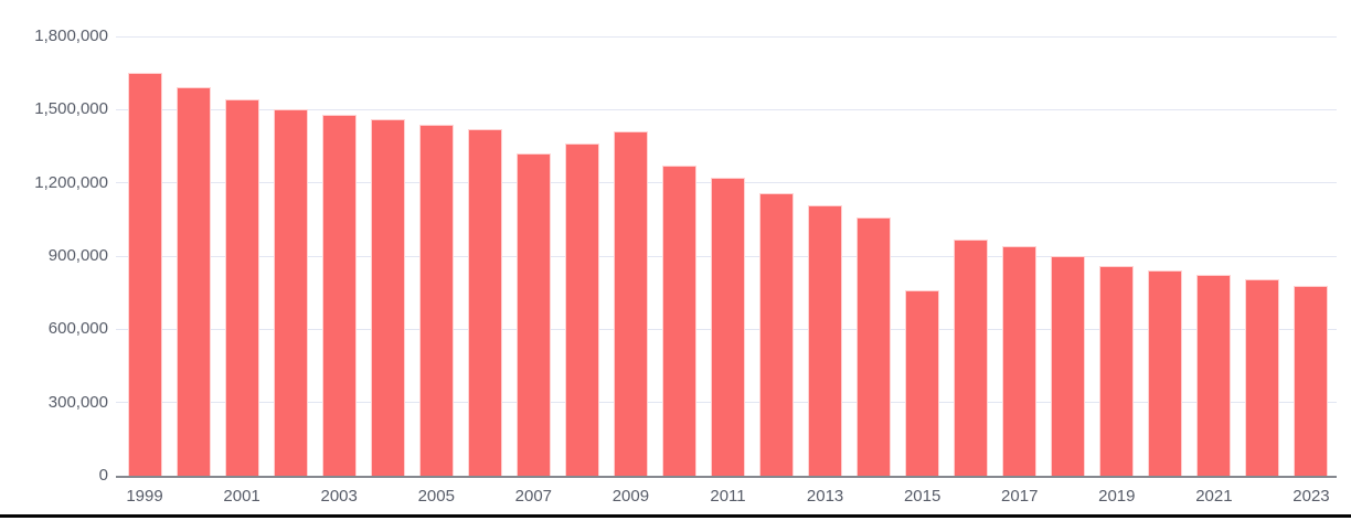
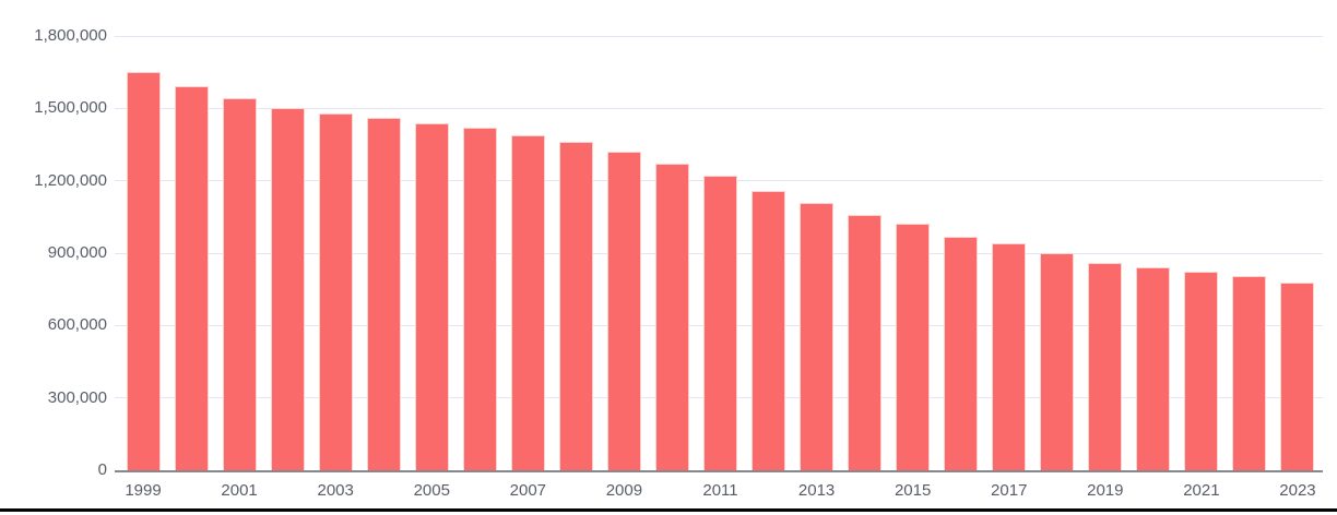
2007: 1320000 -> 1390000
2009: 1410000 -> 1320000
2015: 760000 -> 1020000
